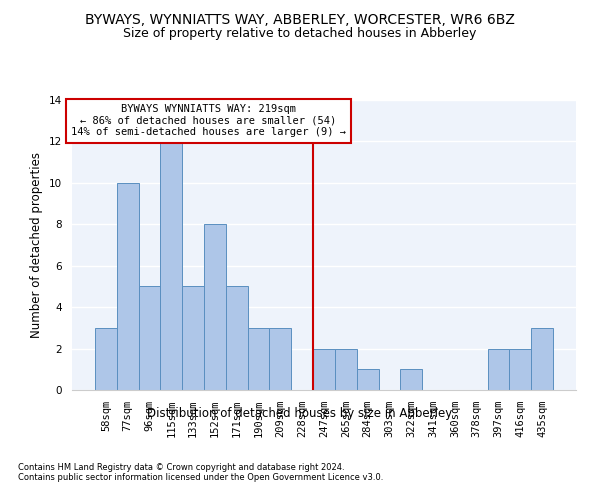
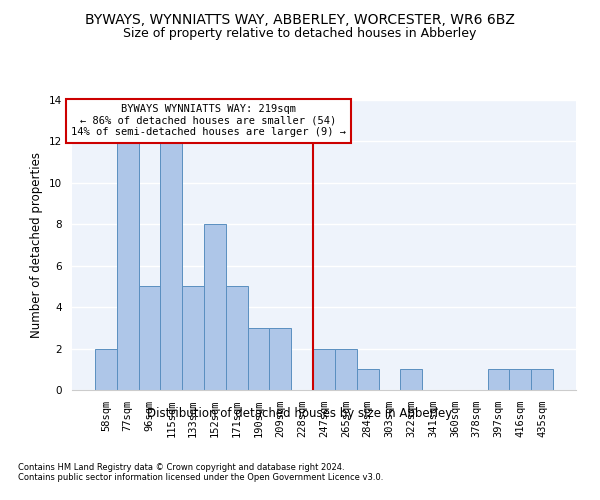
58sqm: 3 -> 2
77sqm: 10 -> 12
397sqm: 2 -> 1
416sqm: 2 -> 1
435sqm: 3 -> 1
